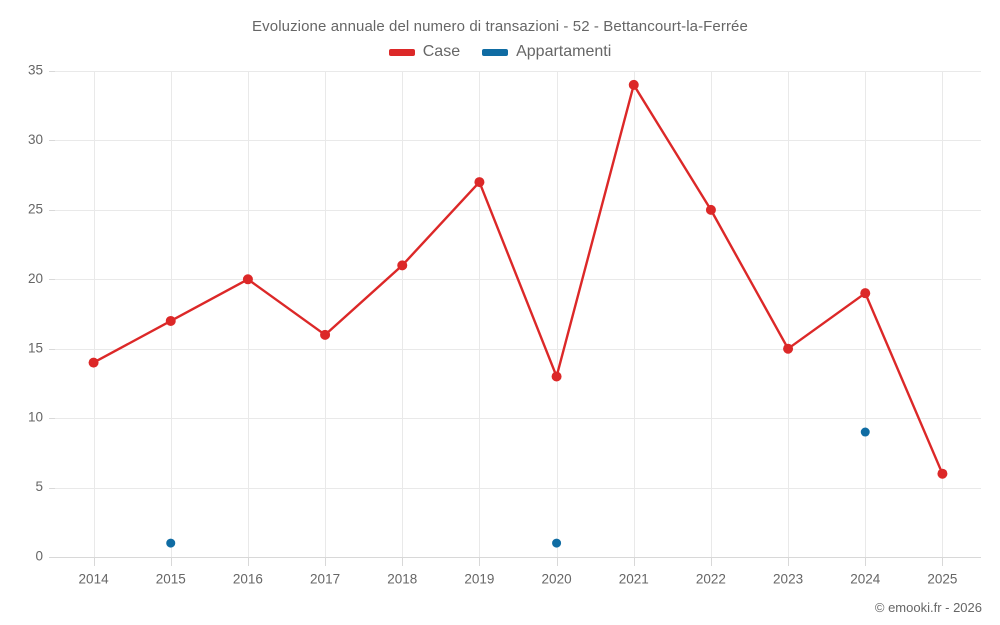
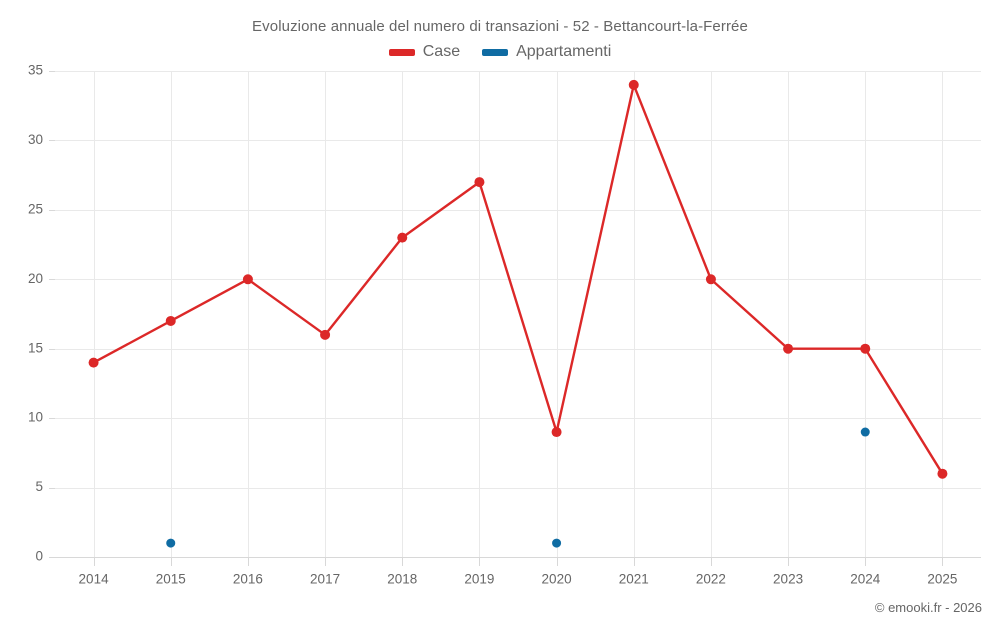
Case/2018: 21 -> 23
Case/2020: 13 -> 9
Case/2022: 25 -> 20
Case/2024: 19 -> 15
